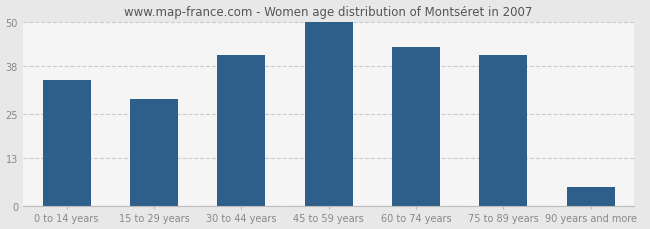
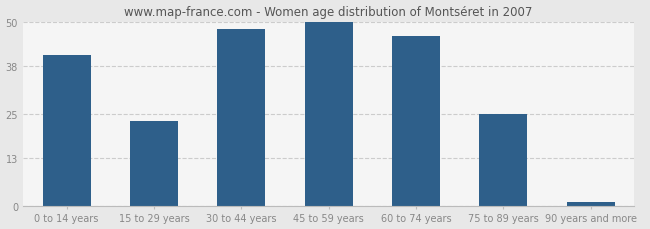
0 to 14 years: 34 -> 41
15 to 29 years: 29 -> 23
30 to 44 years: 41 -> 48
60 to 74 years: 43 -> 46
75 to 89 years: 41 -> 25
90 years and more: 5 -> 1
